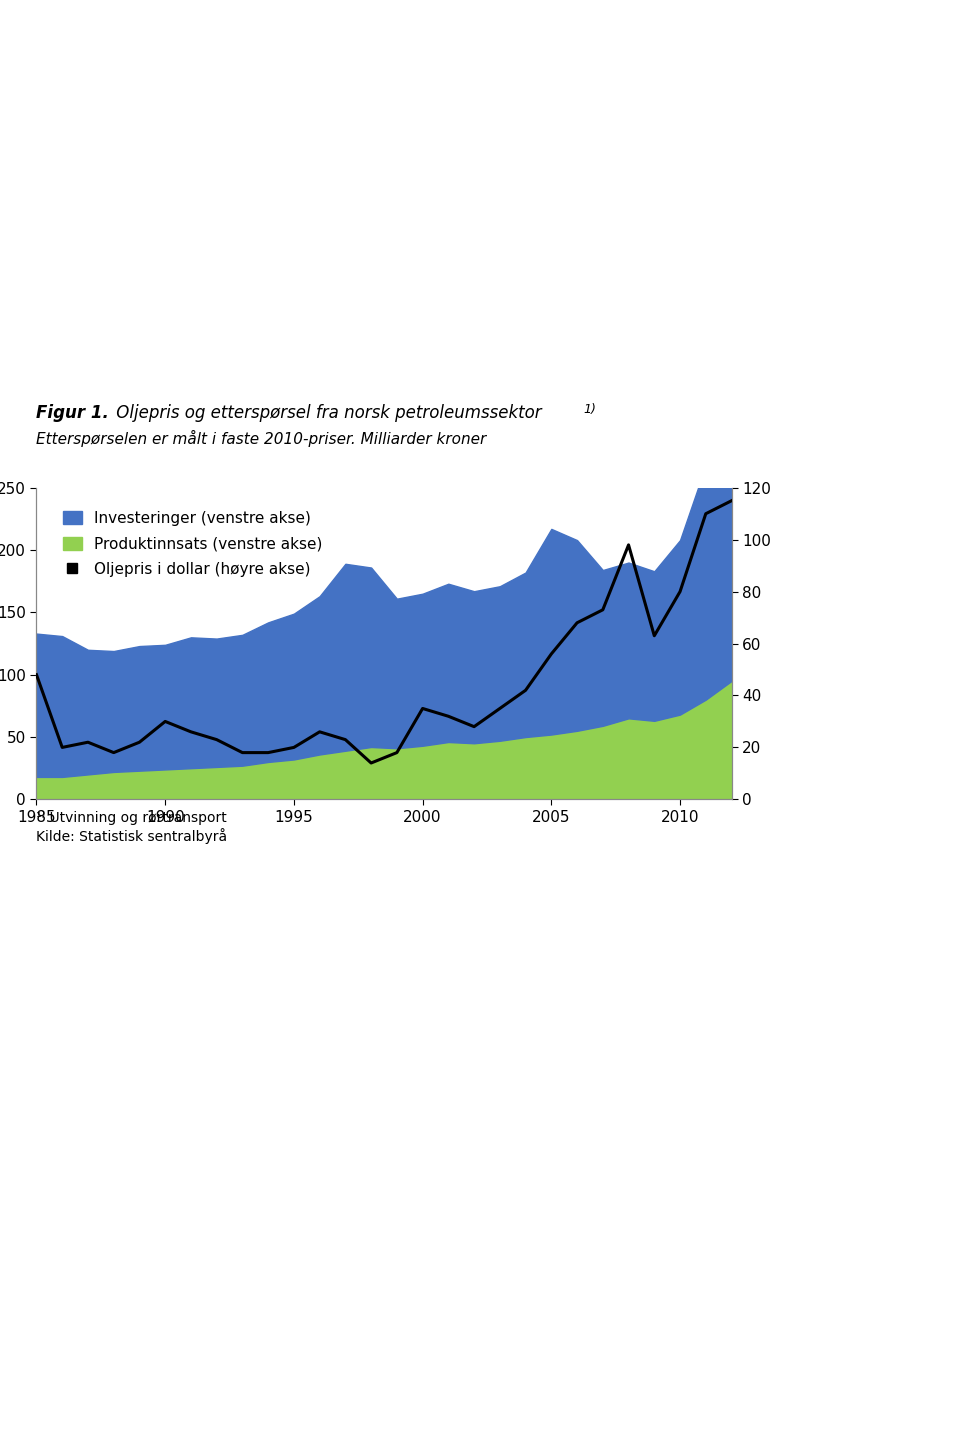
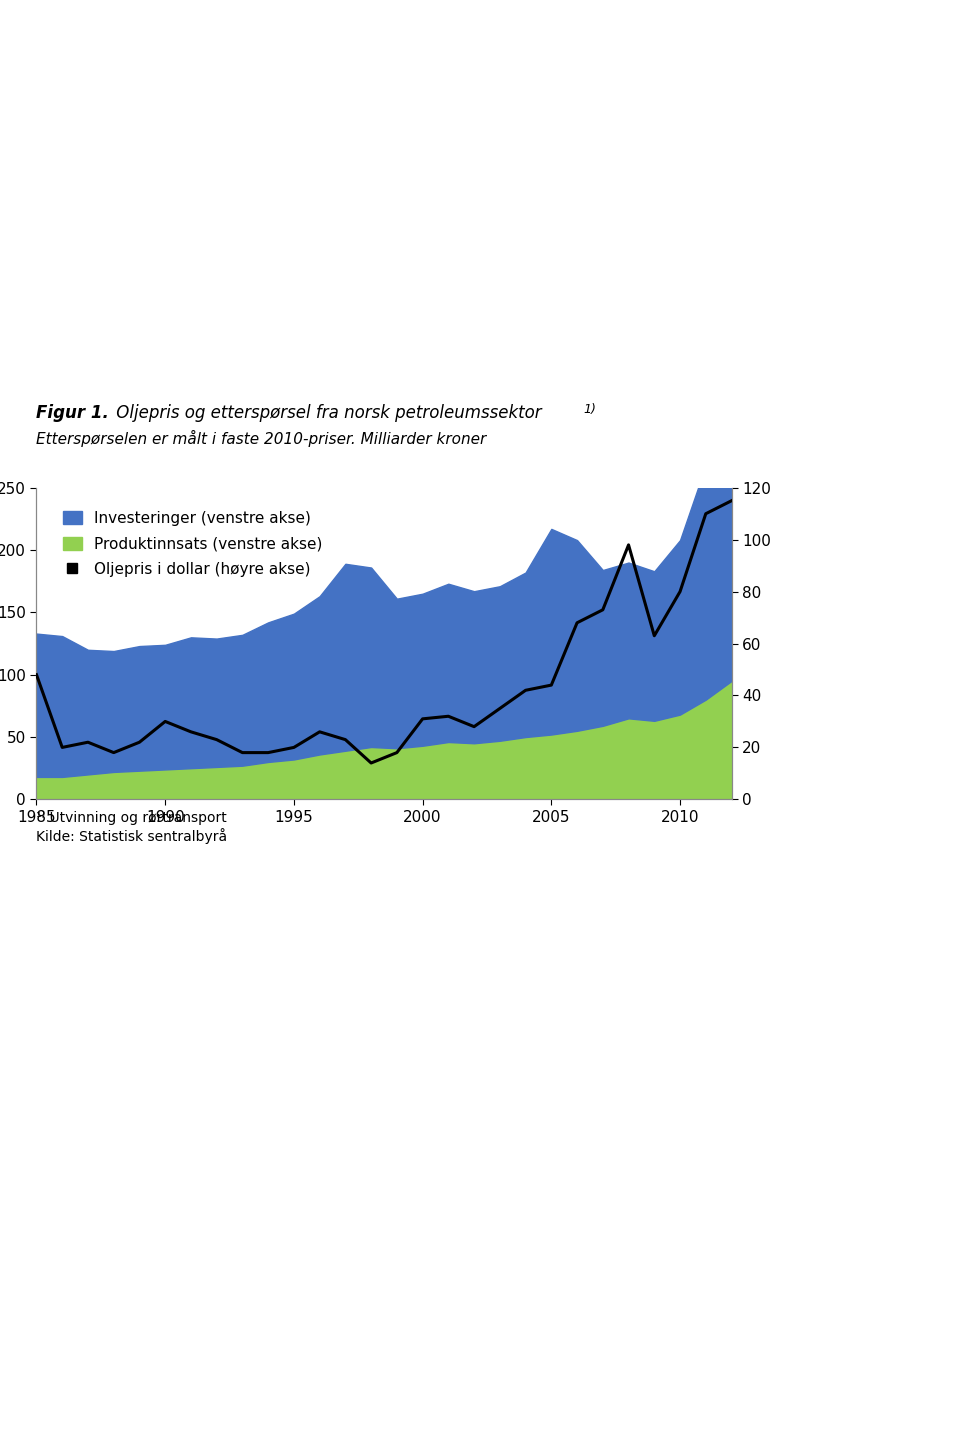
Oljepris i dollar (høyre akse)/2000: 35 -> 31
Oljepris i dollar (høyre akse)/2005: 56 -> 44
